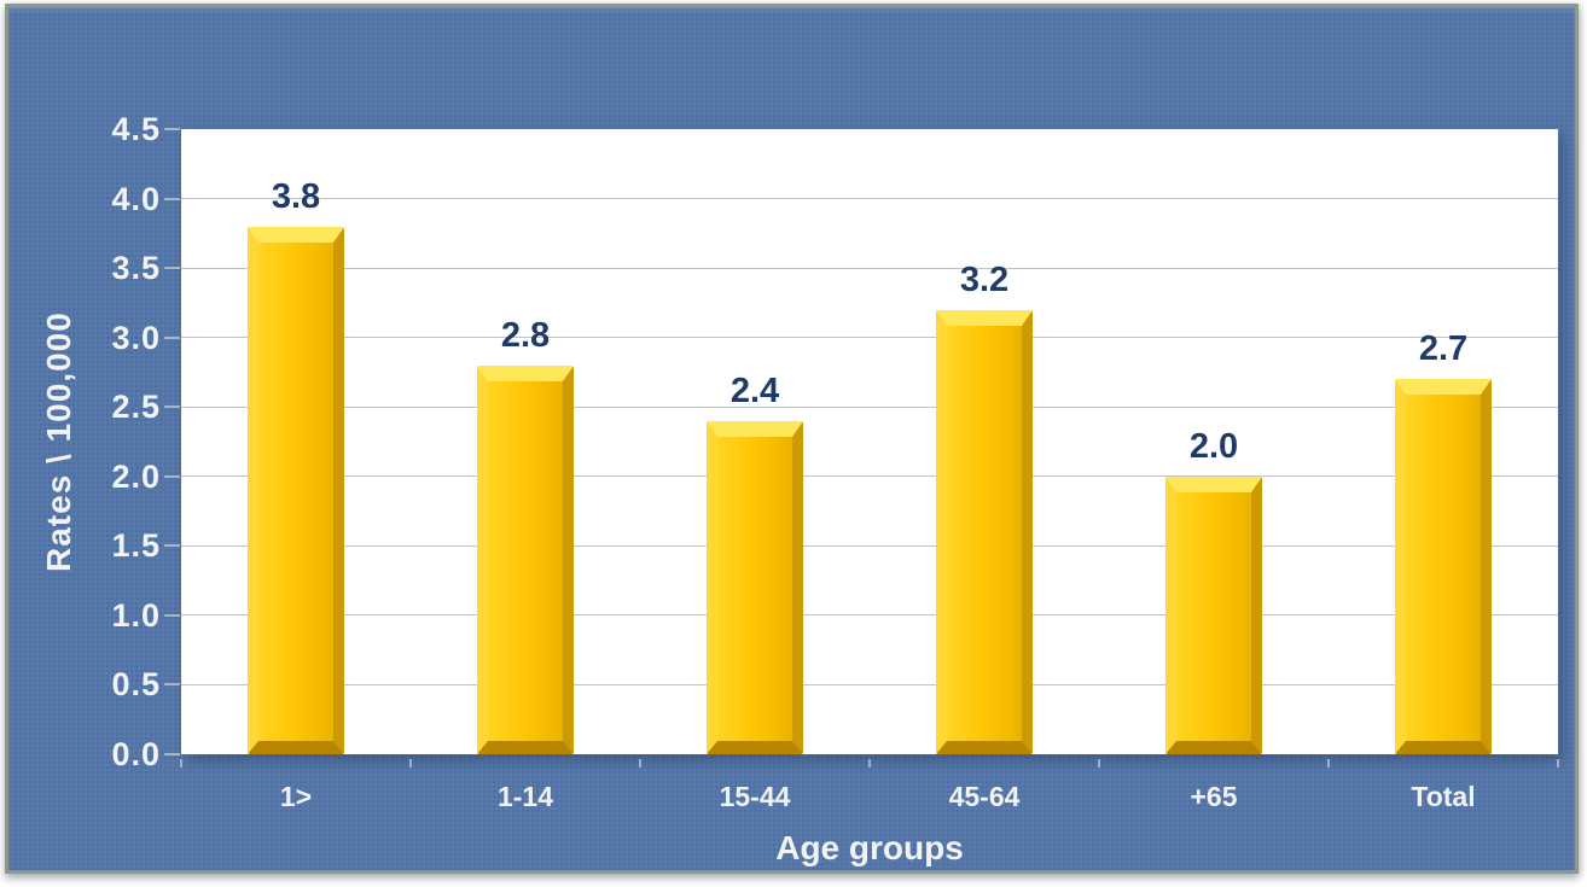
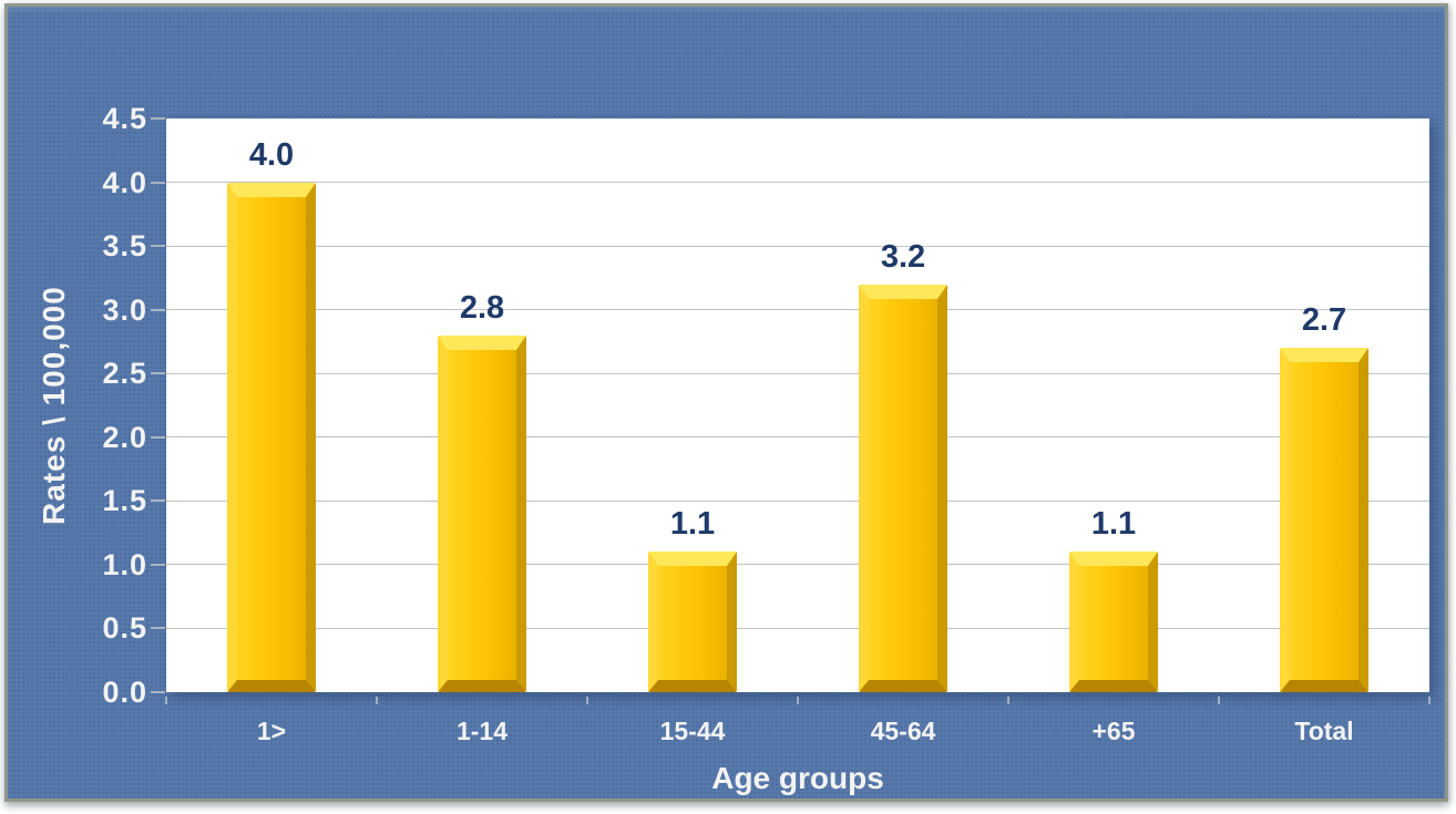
1>: 3.8 -> 4.0
15-44: 2.4 -> 1.1
+65: 2.0 -> 1.1
